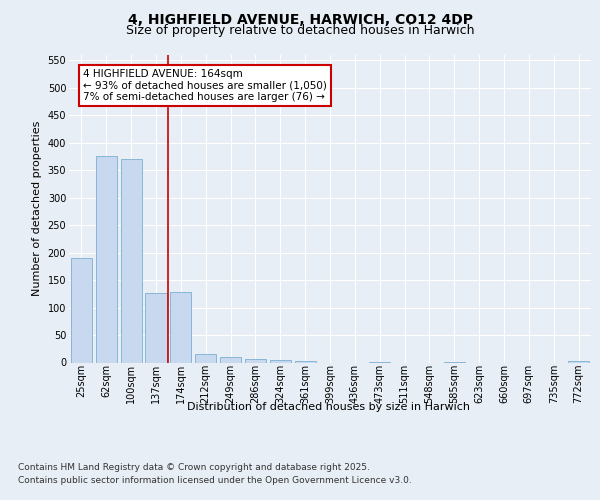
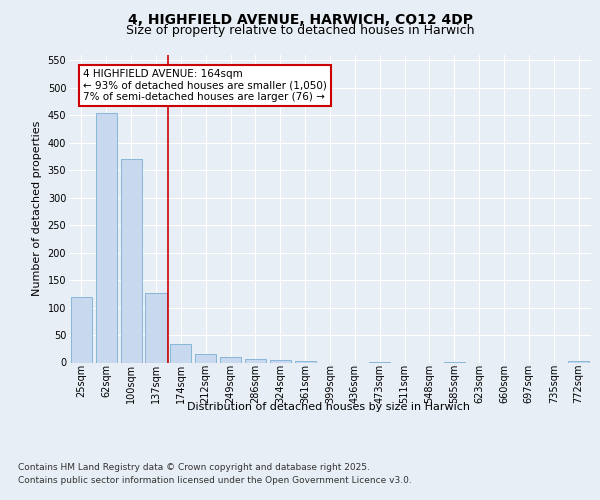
25sqm: 190 -> 120
62sqm: 376 -> 455
174sqm: 128 -> 34
